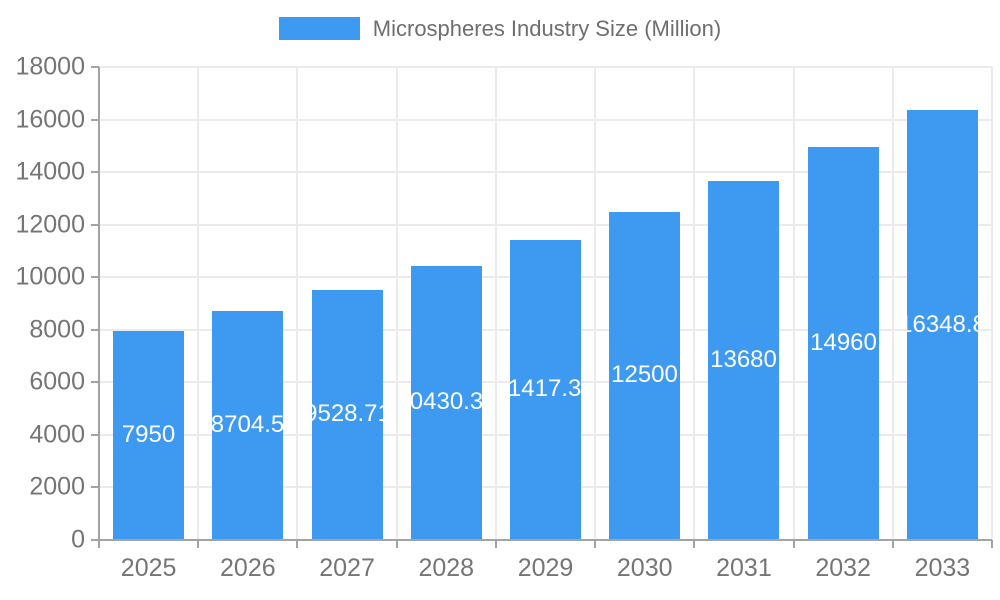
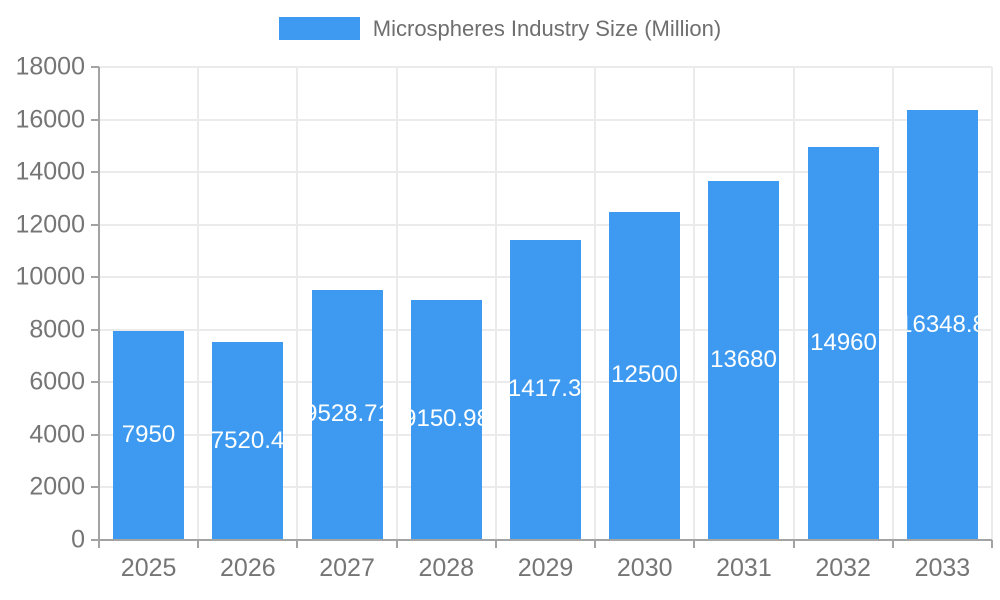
2026: 8704.5 -> 7520.4
2028: 10430.38 -> 9150.98
